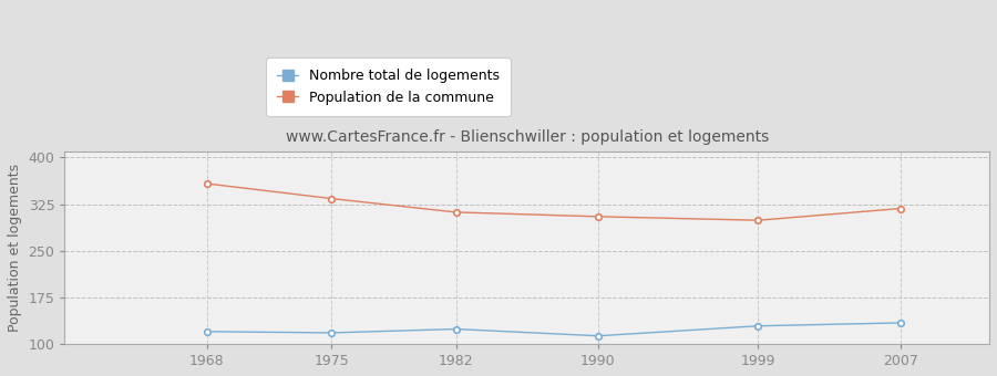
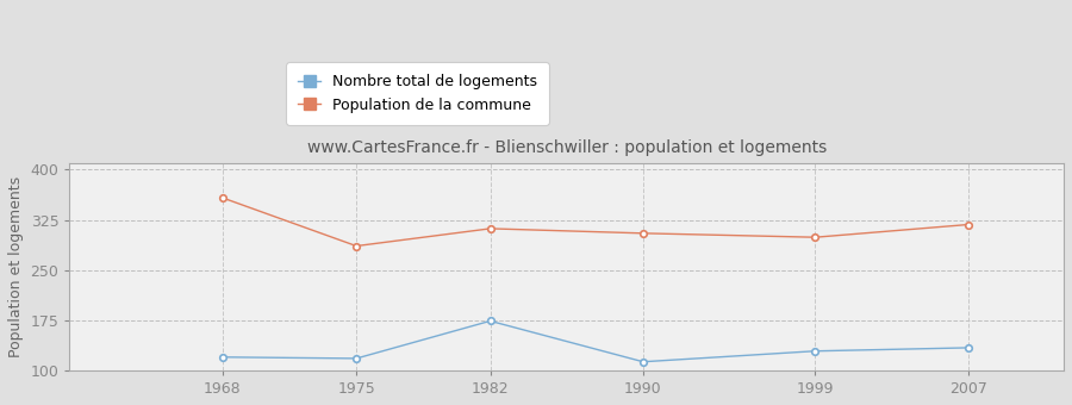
Population de la commune/1975: 334 -> 286
Nombre total de logements/1982: 124 -> 174
